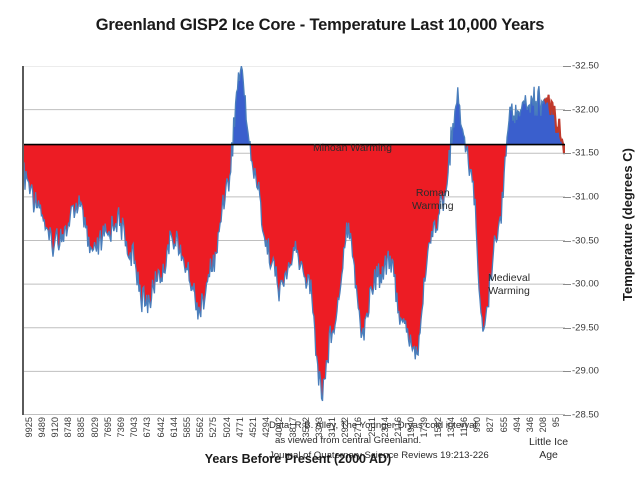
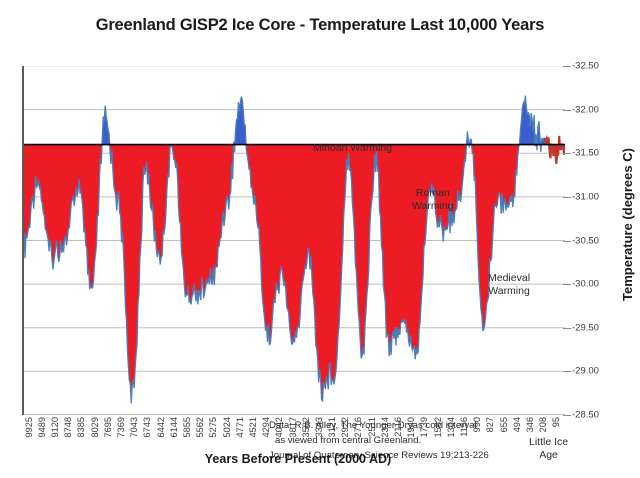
9925: -31.2 -> -30.4
9489: -30.9 -> -31.2
9120: -30.4 -> -30.3
8748: -30.6 -> -30.5
8385: -30.9 -> -31.1
8029: -30.4 -> -29.9
7695: -30.6 -> -31.9
7369: -30.7 -> -30.9
7043: -30.3 -> -28.7
6743: -29.8 -> -31.3
6442: -30.1 -> -30.3
6144: -30.6 -> -31.6
5855: -30.2 -> -29.9
5562: -29.7 -> -29.9
5275: -30.2 -> -30.1
5024: -31.1 -> -30.9
4771: -32.5 -> -32.1
4521: -31.3 -> -31.0
4294: -30.4 -> -29.4
4042: -29.9 -> -30.1
3817: -30.4 -> -29.3
3582: -30.1 -> -30.4
3121: -29.6 -> -29.0
2922: -30.7 -> -31.5
2716: -29.4 -> -29.2
2511: -30.1 -> -31.4
2314: -30.3 -> -29.3
1739: -30.5 -> -31.1
1562: -30.9 -> -30.6
1304: -32.1 -> -30.9
1156: -31.4 -> -31.7
827: -30.6 -> -31.0
655: -31.9 -> -30.9
346: -32.1 -> -31.7
208: -32.0 -> -31.5
